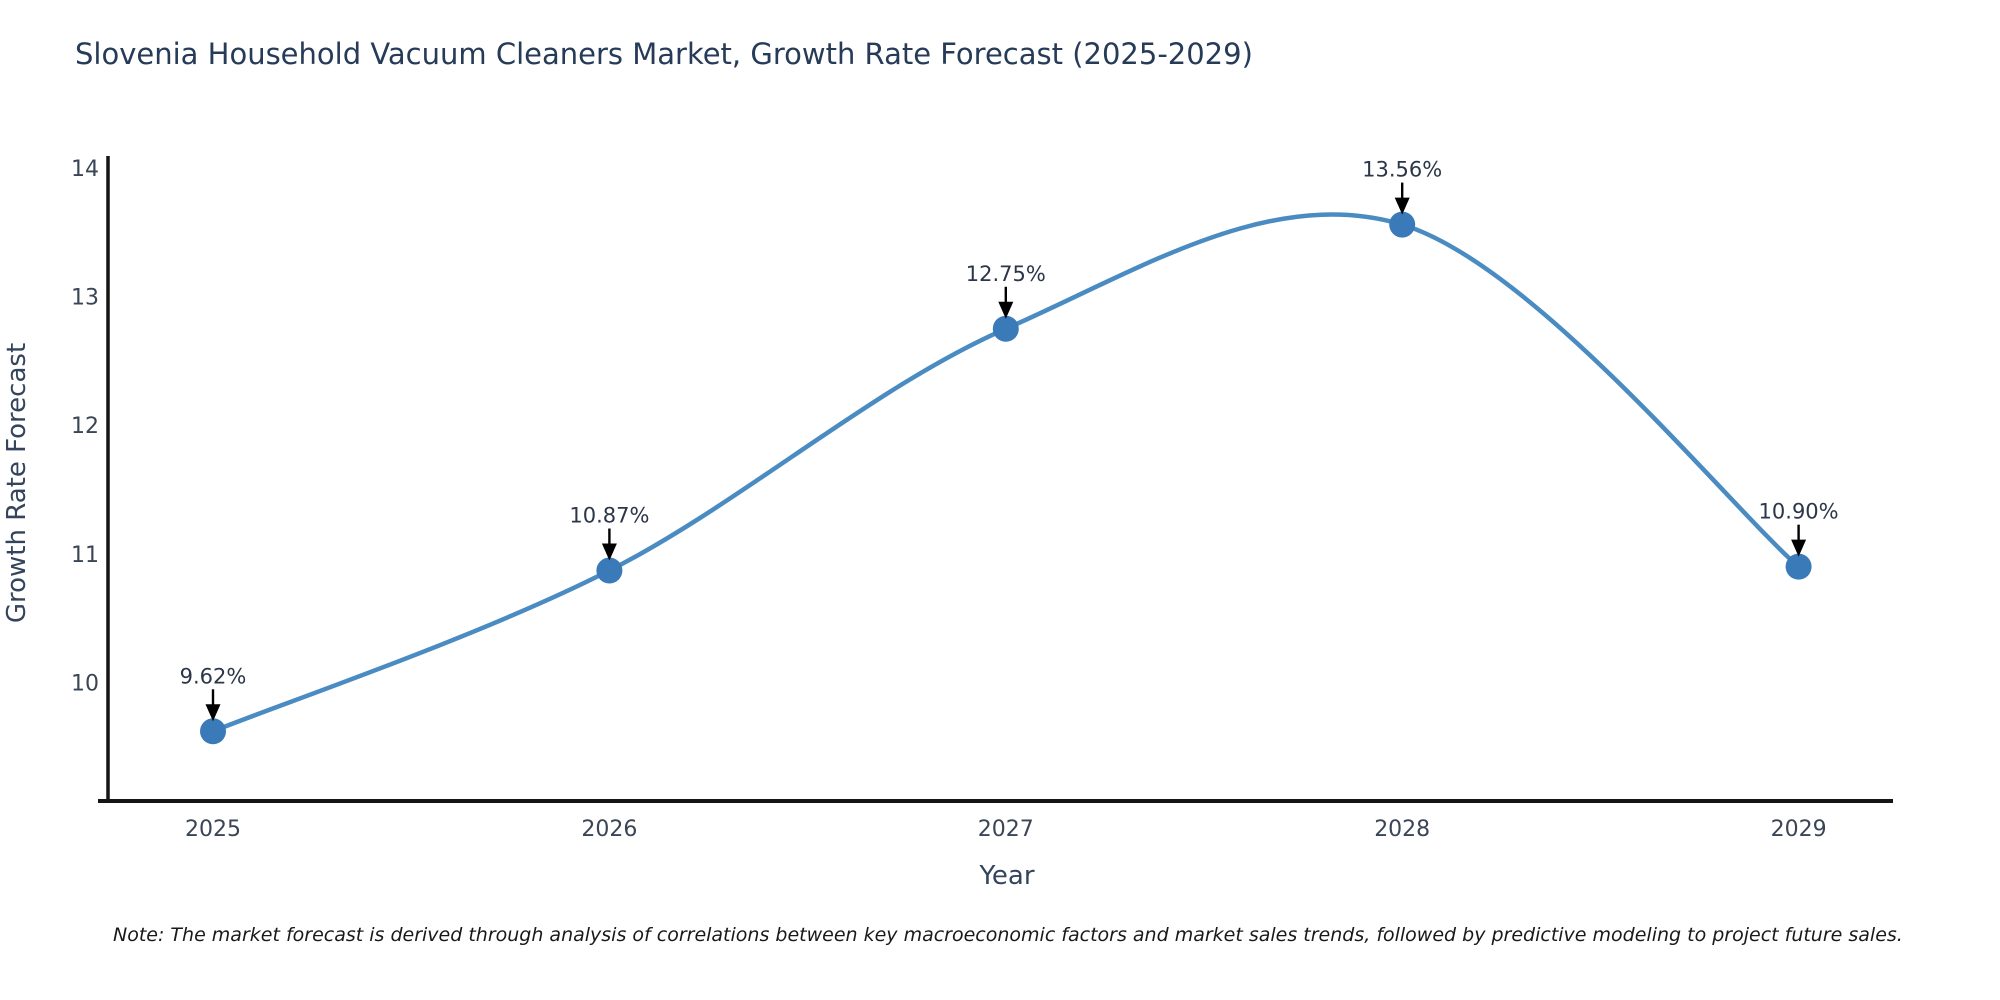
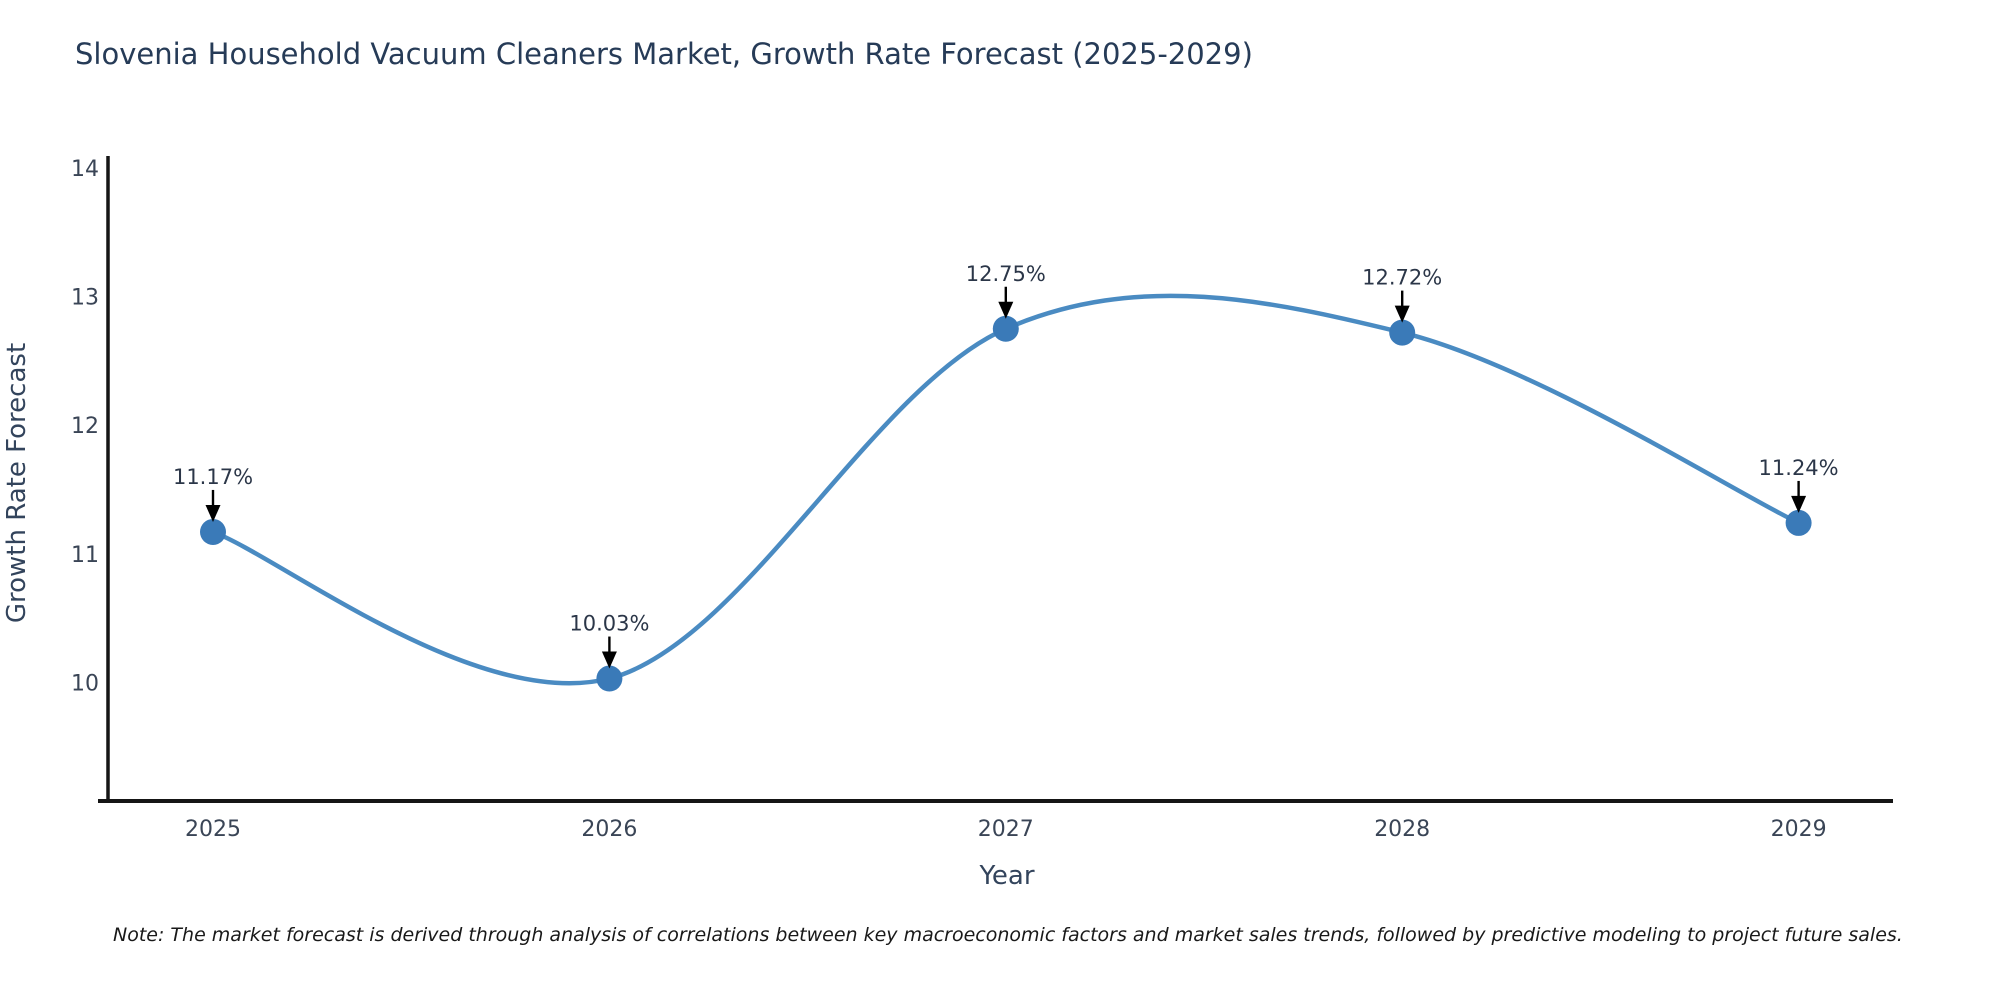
2025: 9.62% -> 11.17%
2026: 10.87% -> 10.03%
2028: 13.56% -> 12.72%
2029: 10.90% -> 11.24%
